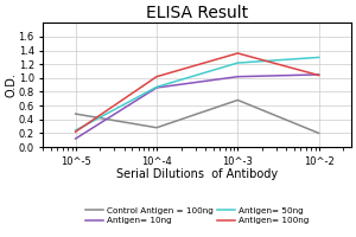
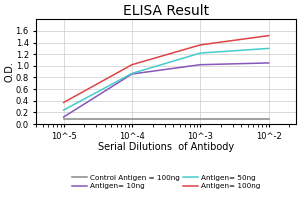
Control Antigen = 100ng/10^-5: 0.48 -> 0.09
Antigen= 100ng/10^-5: 0.22 -> 0.37
Control Antigen = 100ng/10^-4: 0.28 -> 0.09
Control Antigen = 100ng/10^-3: 0.68 -> 0.09
Control Antigen = 100ng/10^-2: 0.20 -> 0.09
Antigen= 100ng/10^-2: 1.04 -> 1.52
